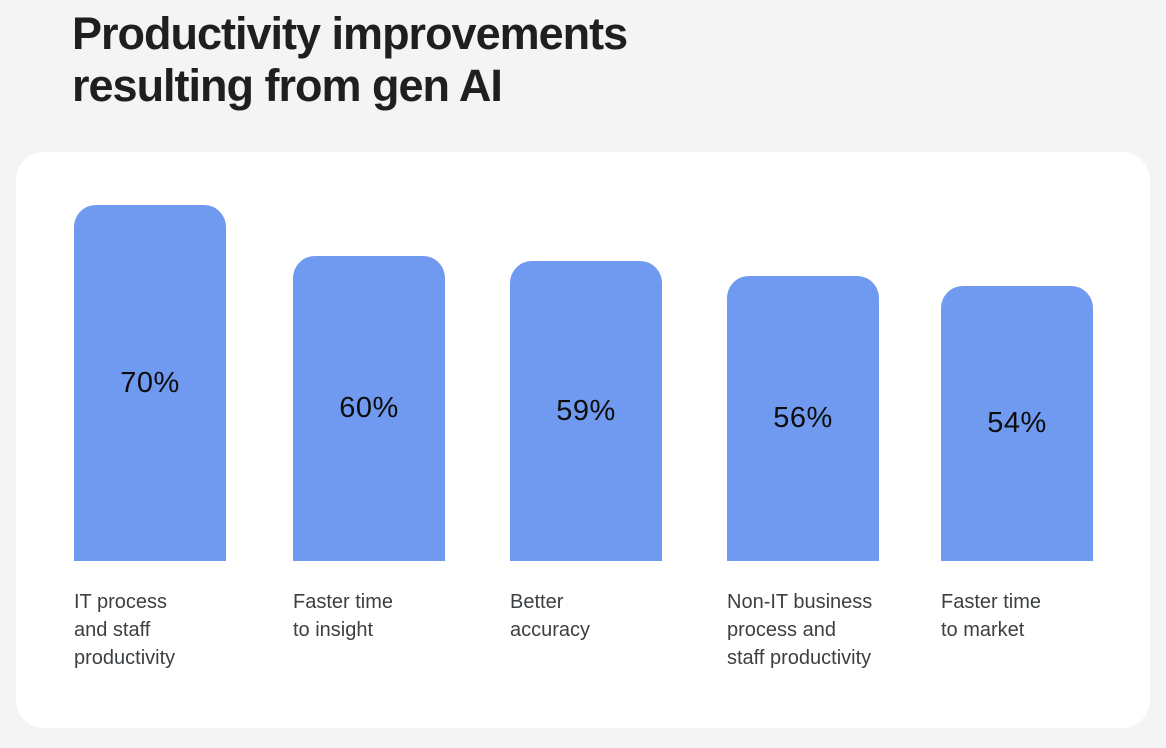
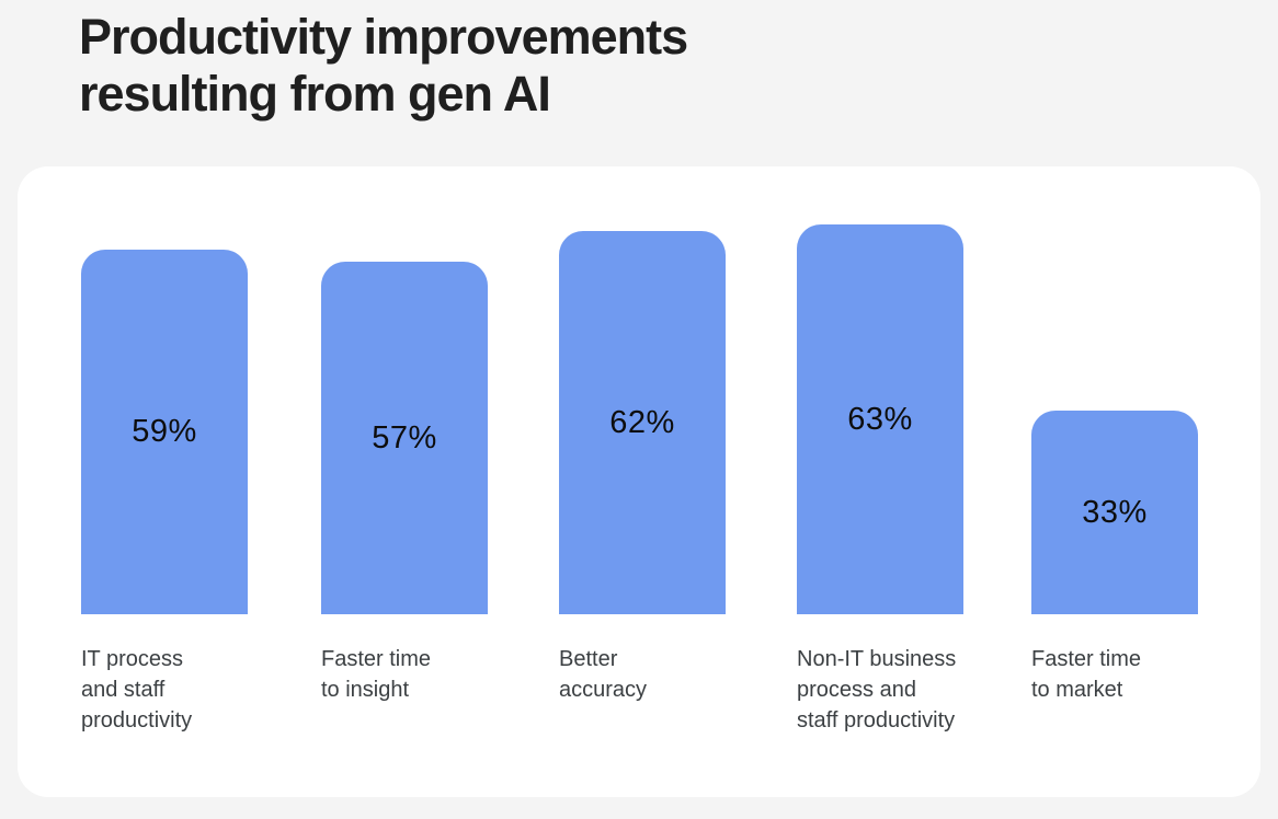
IT process and staff productivity: 70% -> 59%
Faster time to insight: 60% -> 57%
Better accuracy: 59% -> 62%
Non-IT business process and staff productivity: 56% -> 63%
Faster time to market: 54% -> 33%
